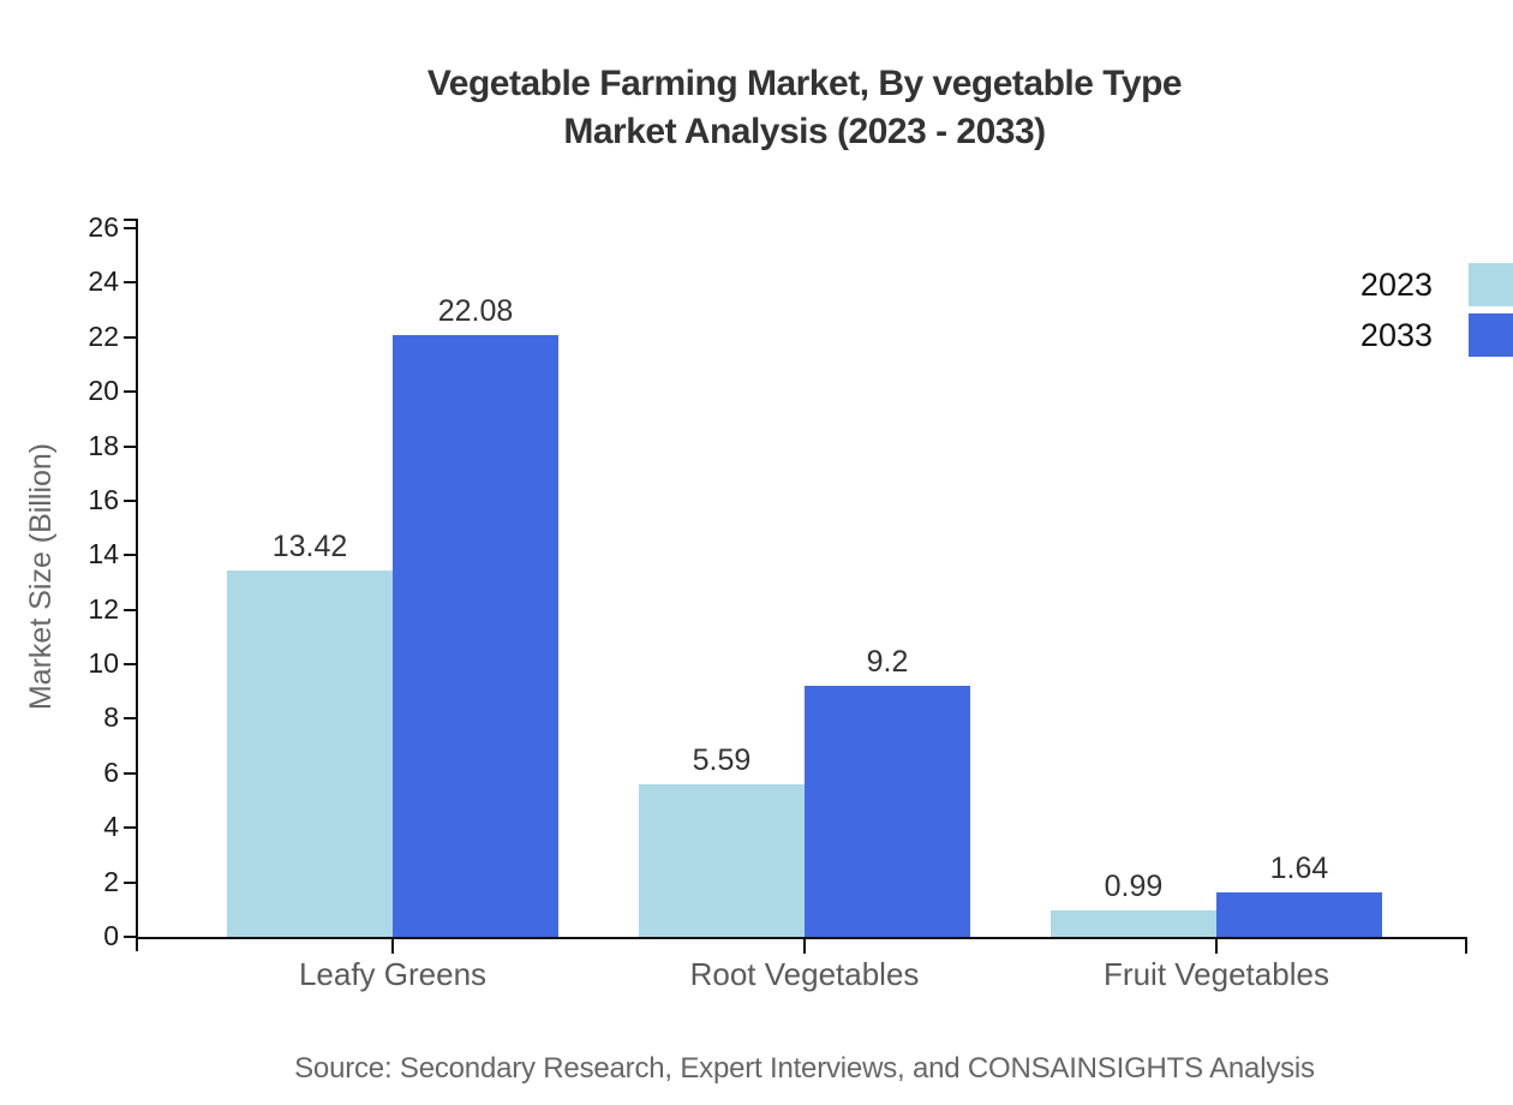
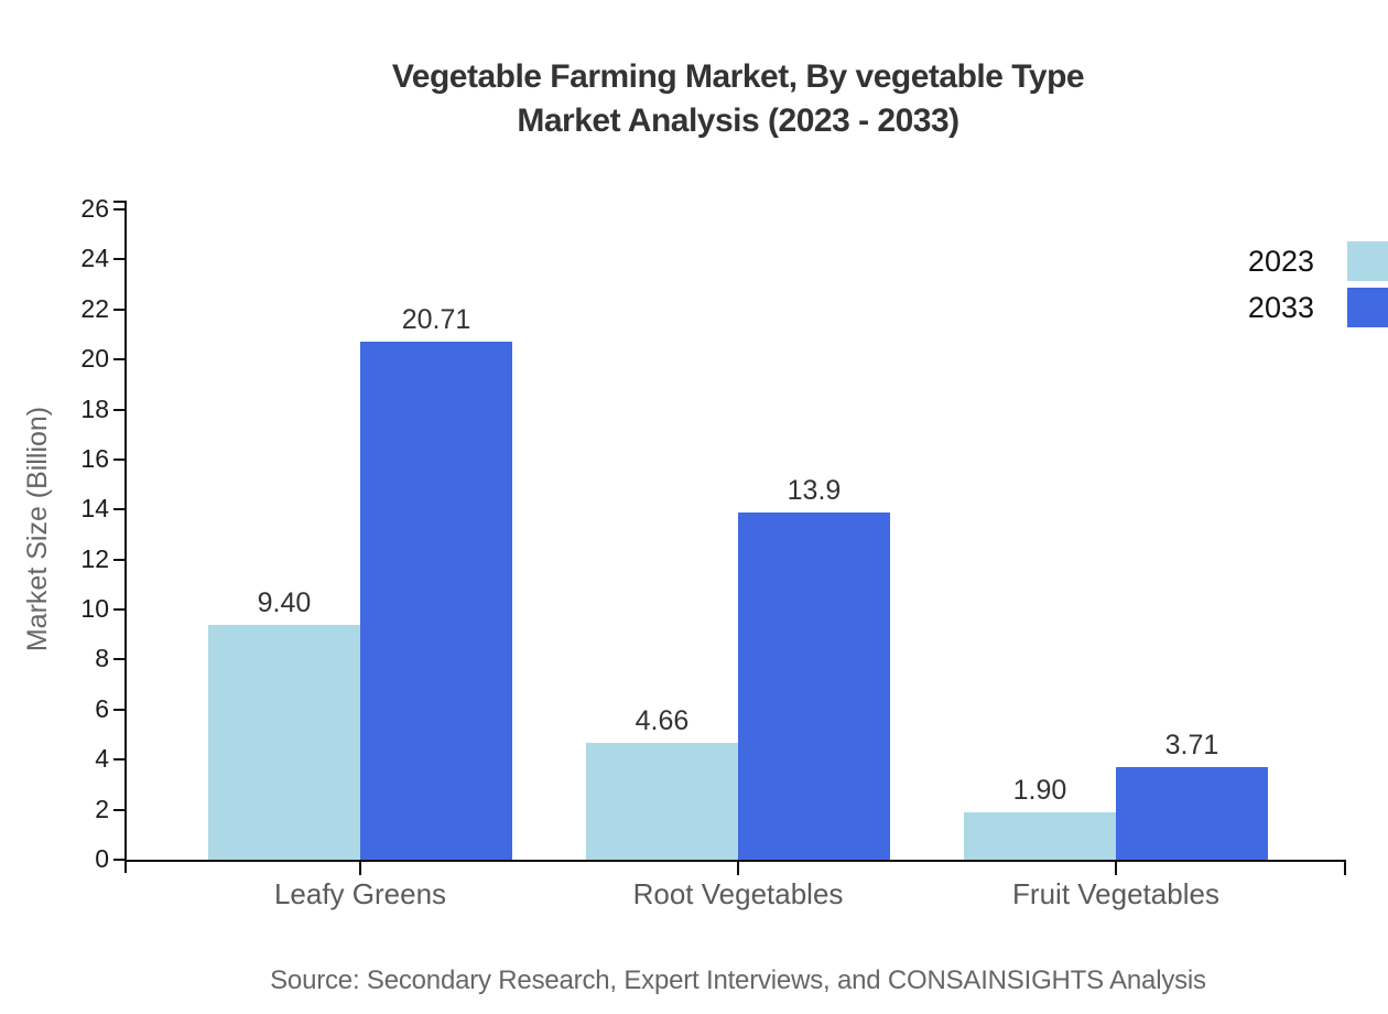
2023/Leafy Greens: 13.42 -> 9.40
2033/Leafy Greens: 22.08 -> 20.71
2023/Root Vegetables: 5.59 -> 4.66
2033/Root Vegetables: 9.2 -> 13.9
2023/Fruit Vegetables: 0.99 -> 1.90
2033/Fruit Vegetables: 1.64 -> 3.71
